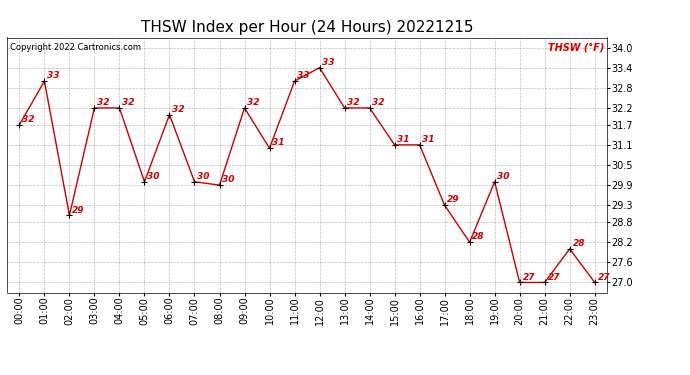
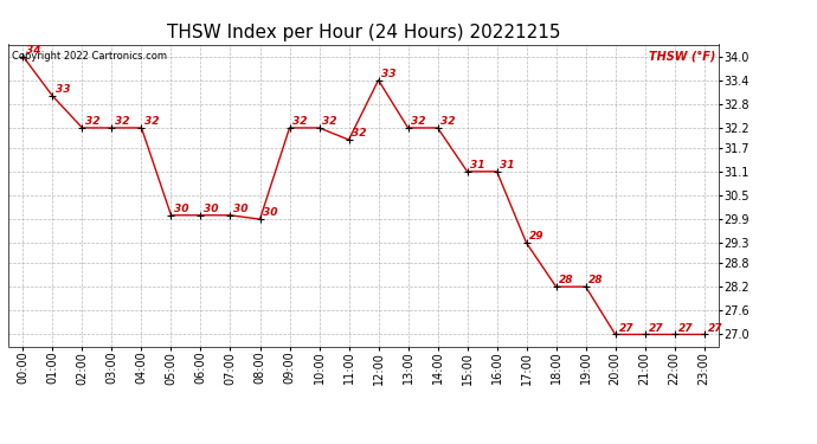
00:00: 31.7 -> 34.0
02:00: 29 -> 32
06:00: 32 -> 30
10:00: 31 -> 32
11:00: 33 -> 32
19:00: 30 -> 28
22:00: 28 -> 27
